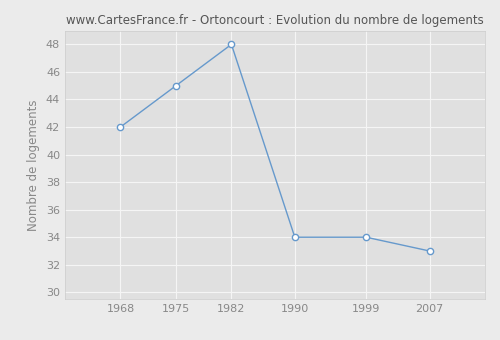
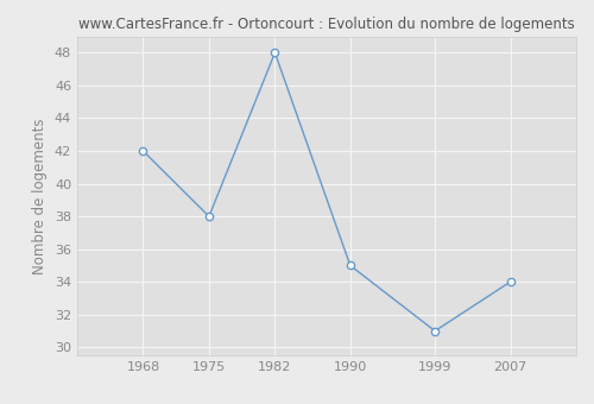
1975: 45 -> 38
1990: 34 -> 35
1999: 34 -> 31
2007: 33 -> 34
